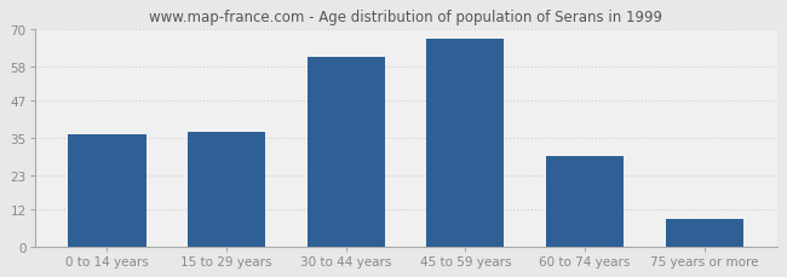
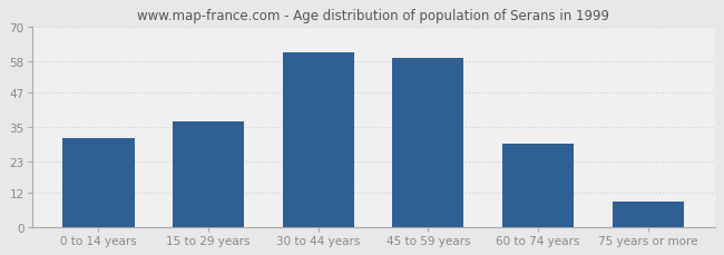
0 to 14 years: 36 -> 31
45 to 59 years: 67 -> 59
